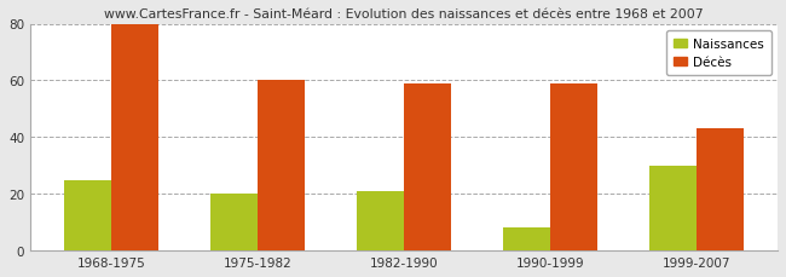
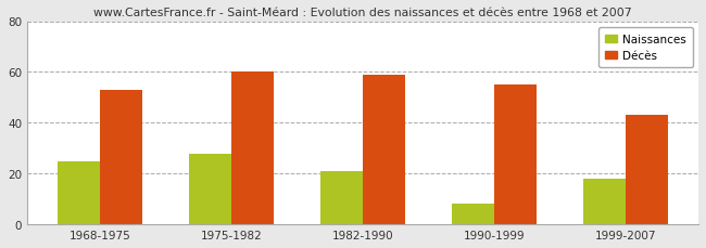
Décès/1968-1975: 80 -> 53
Naissances/1975-1982: 20 -> 28
Décès/1990-1999: 59 -> 55
Naissances/1999-2007: 30 -> 18
